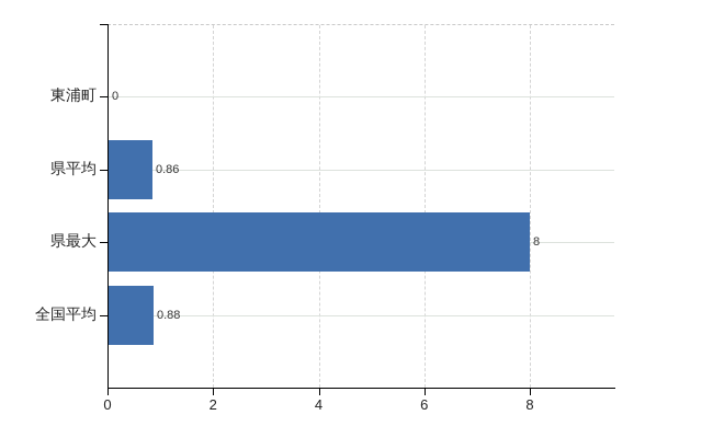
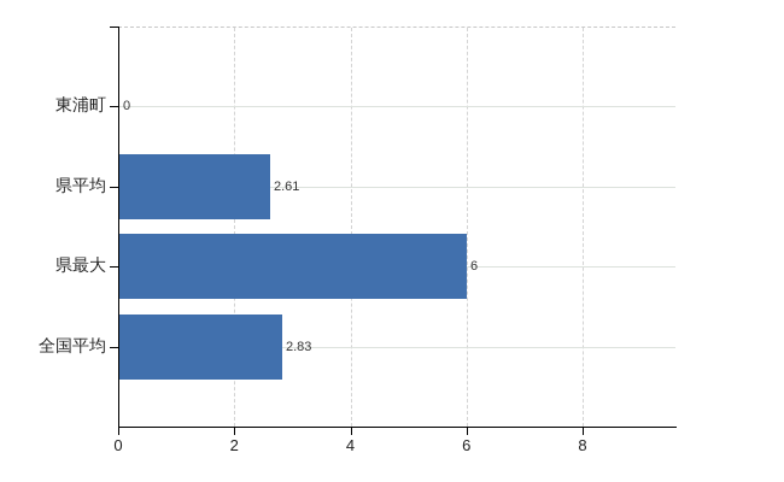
県平均: 0.86 -> 2.61
県最大: 8 -> 6
全国平均: 0.88 -> 2.83
